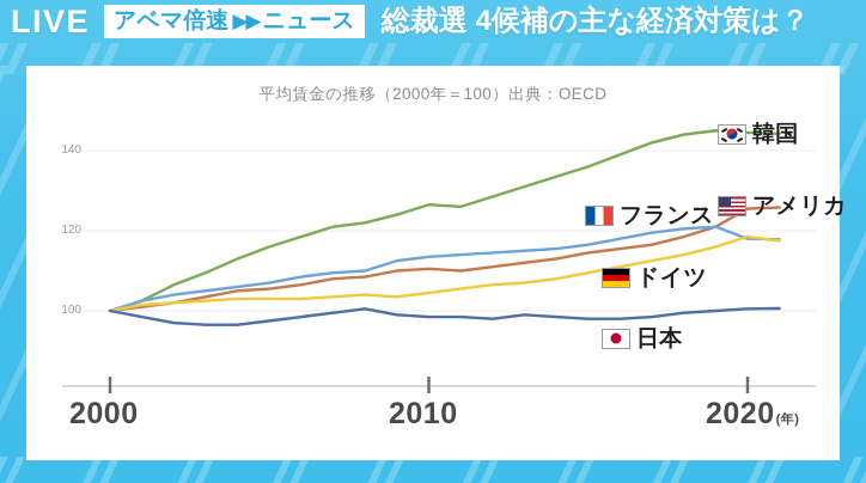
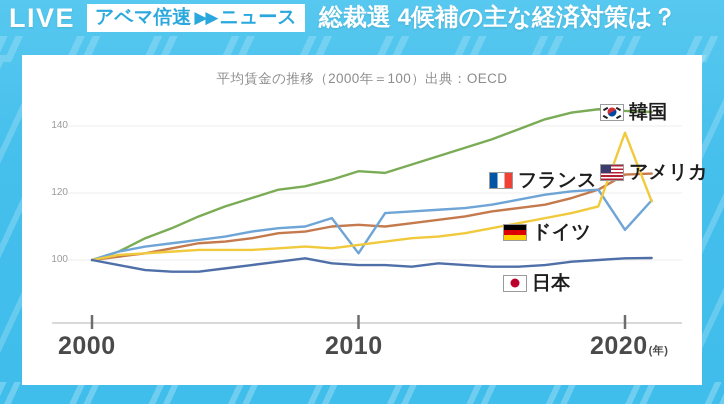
フランス/2010: 114 -> 102
フランス/2020: 118 -> 109
ドイツ/2020: 118 -> 138
